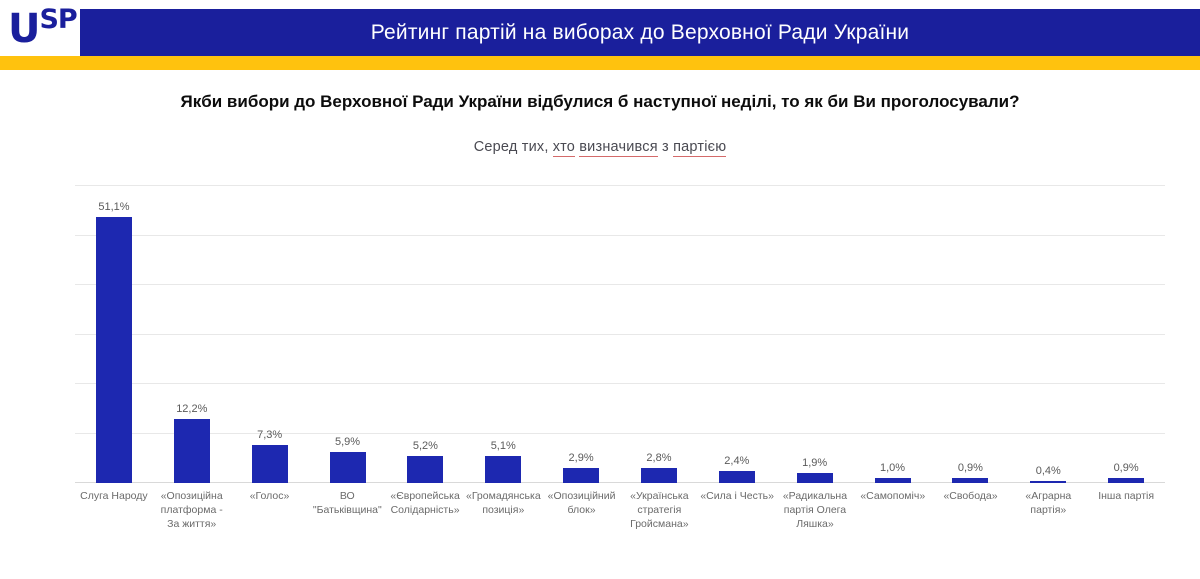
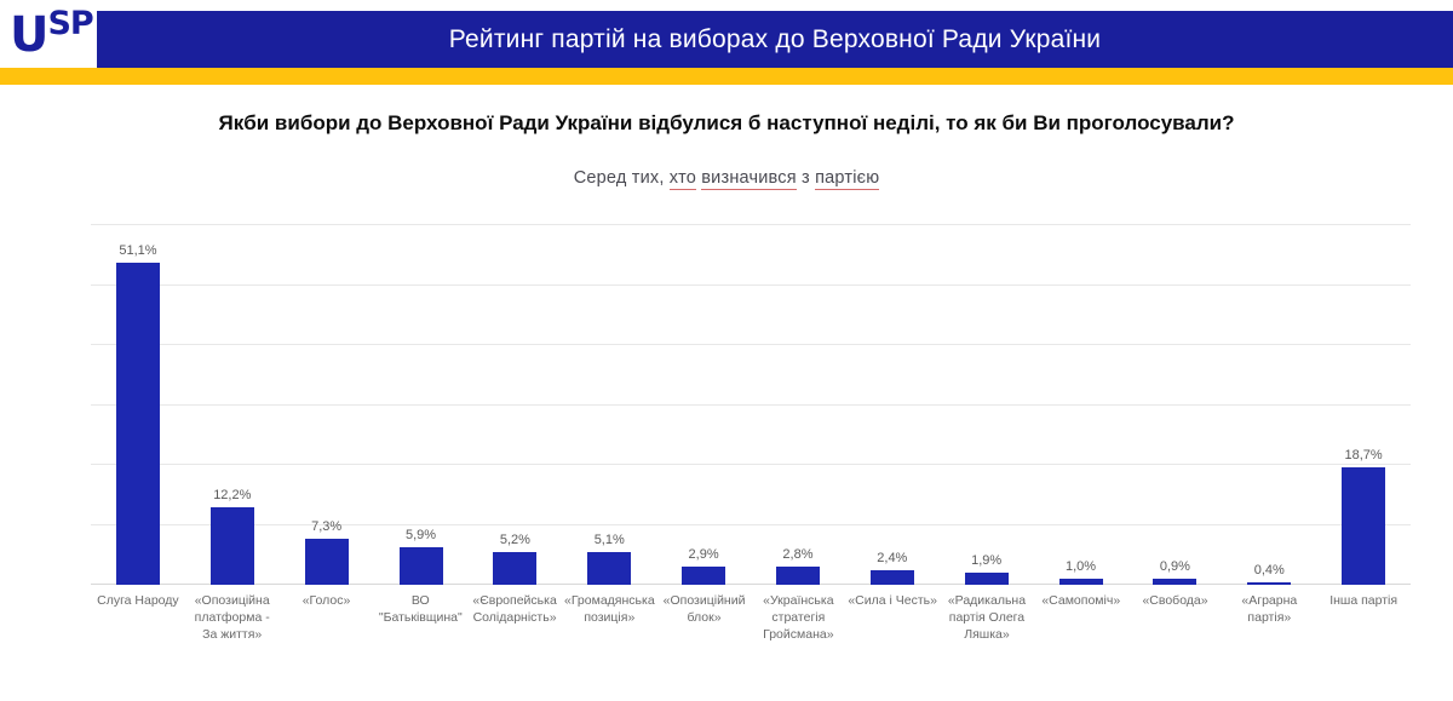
Інша партія: 0,9% -> 18,7%
